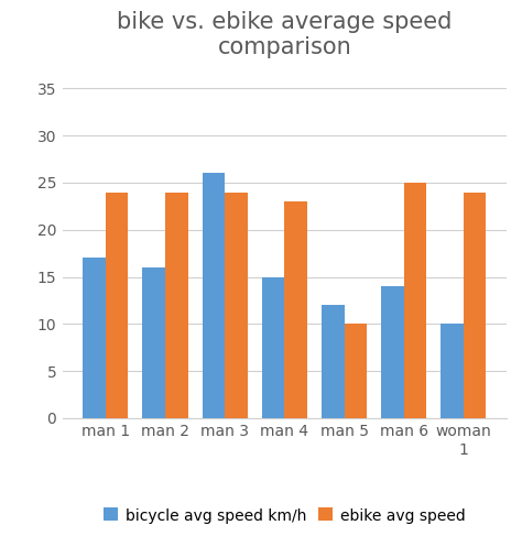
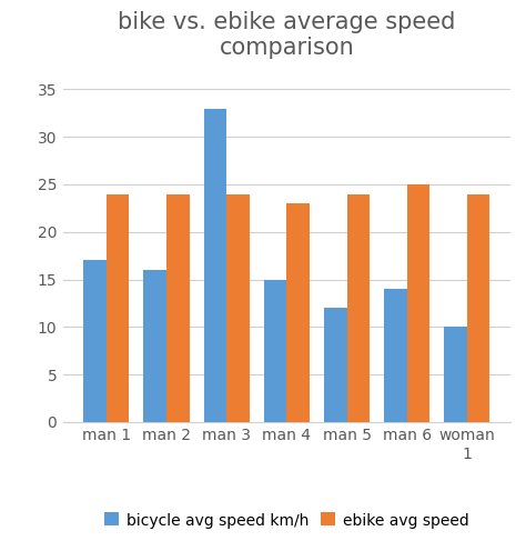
bicycle avg speed km/h/man 3: 26 -> 33
ebike avg speed/man 5: 10 -> 24
